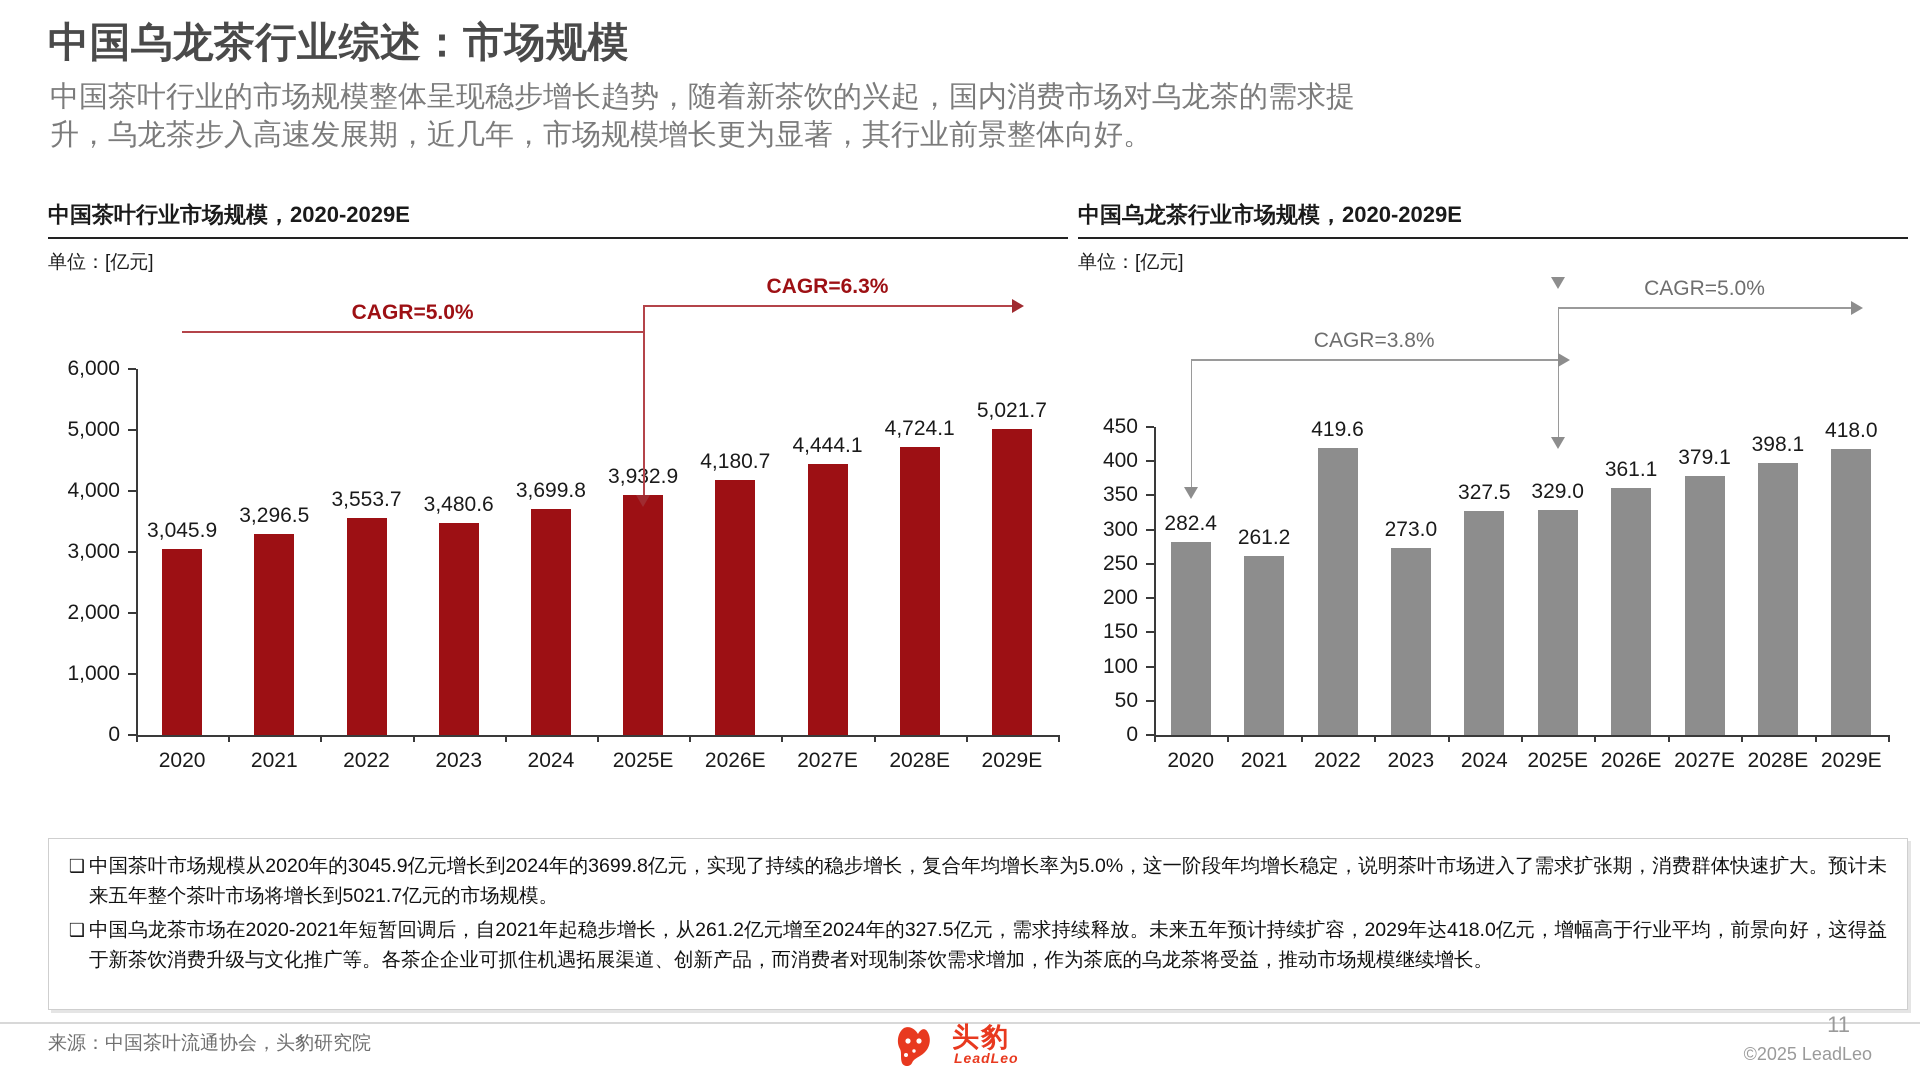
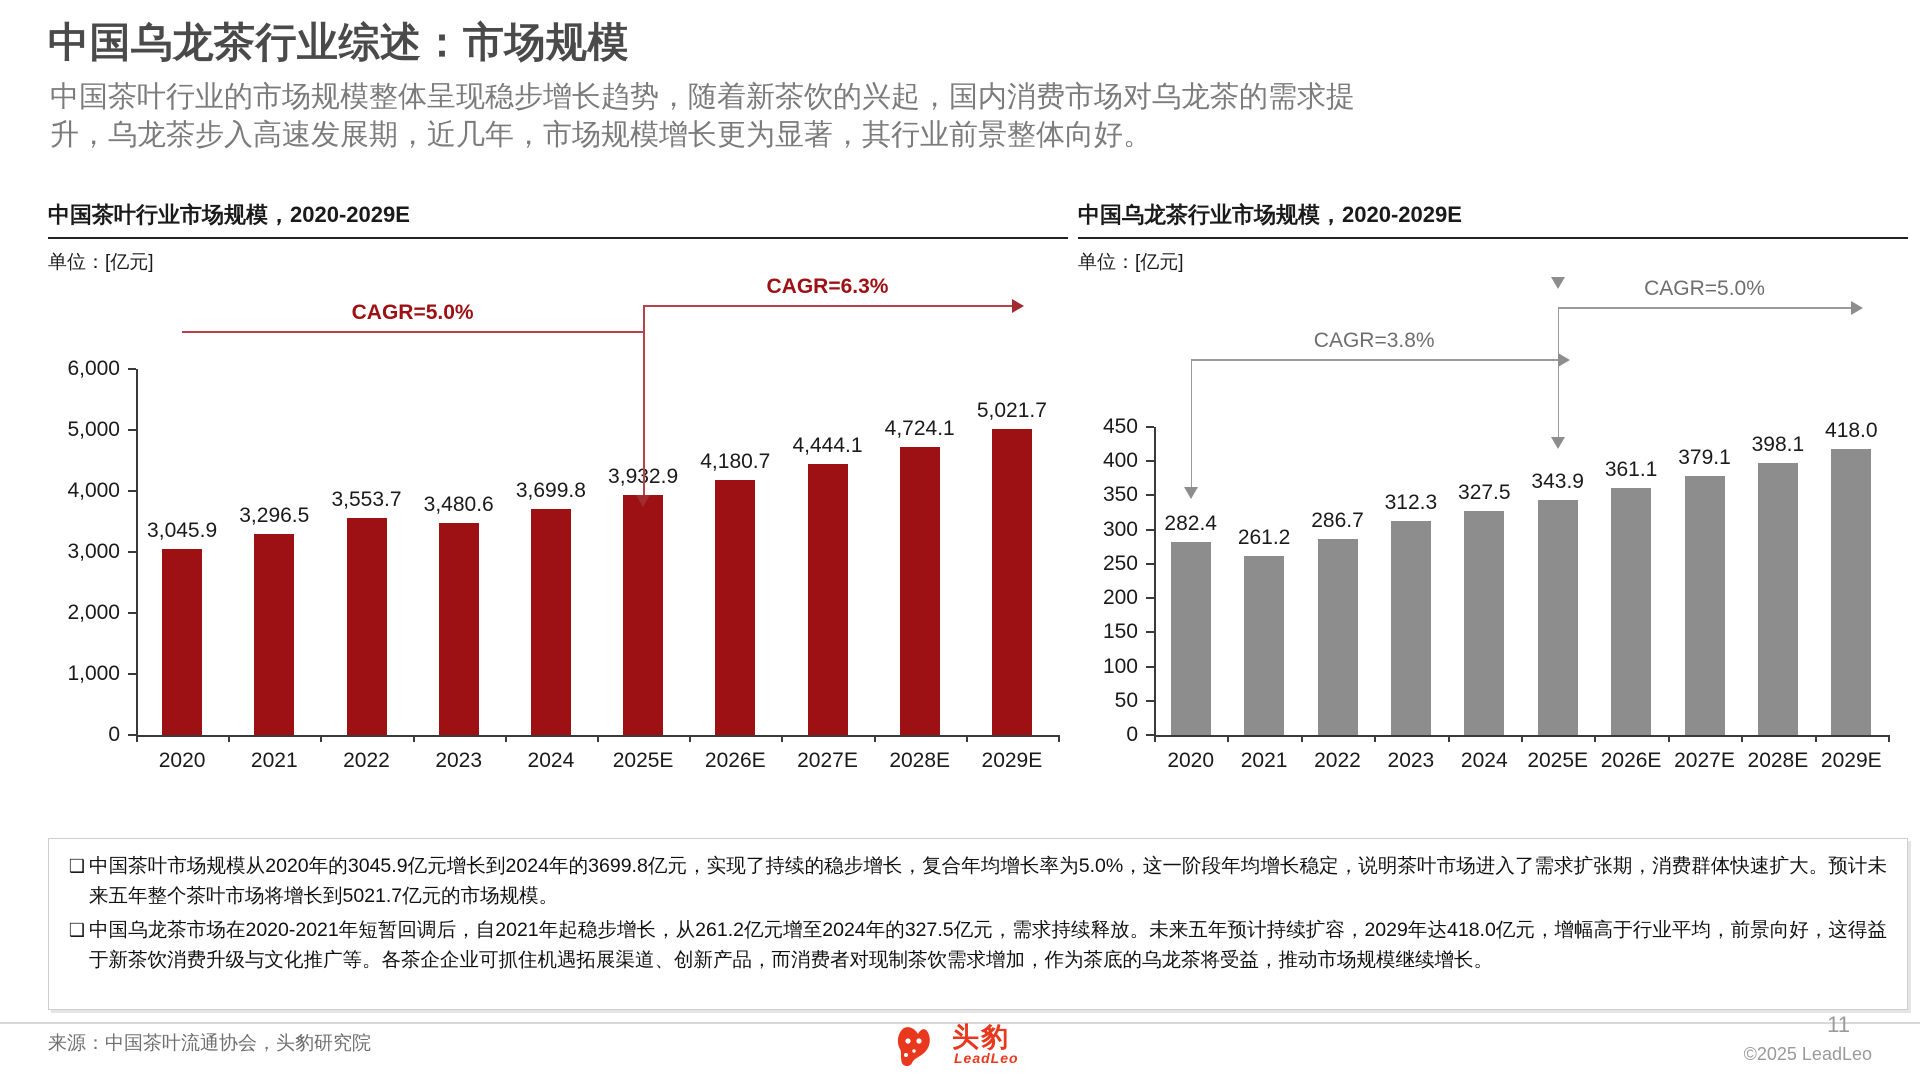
中国乌龙茶行业市场规模，2020-2029E/2022: 419.6 -> 286.7
中国乌龙茶行业市场规模，2020-2029E/2023: 273.0 -> 312.3
中国乌龙茶行业市场规模，2020-2029E/2025E: 329.0 -> 343.9
